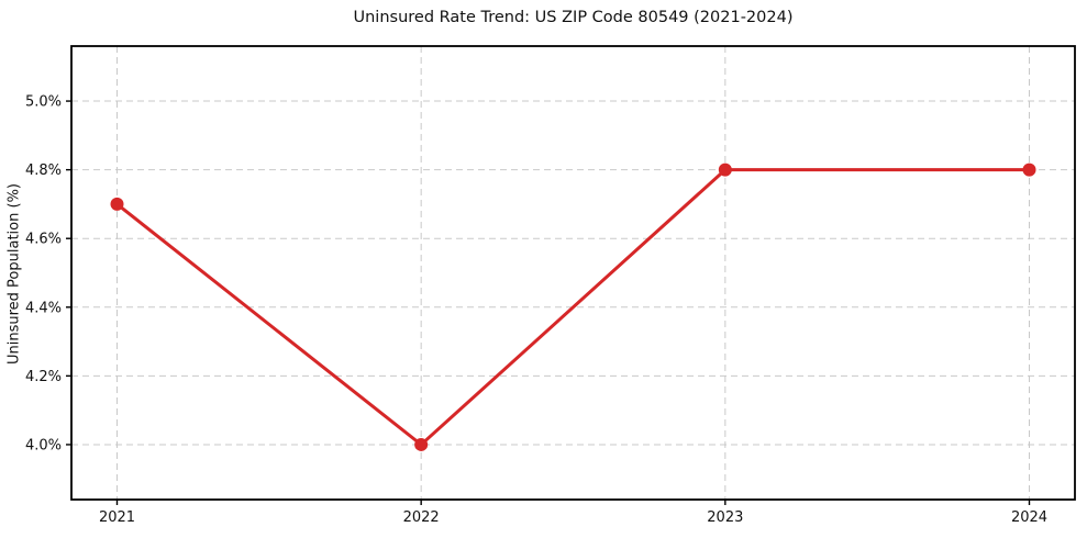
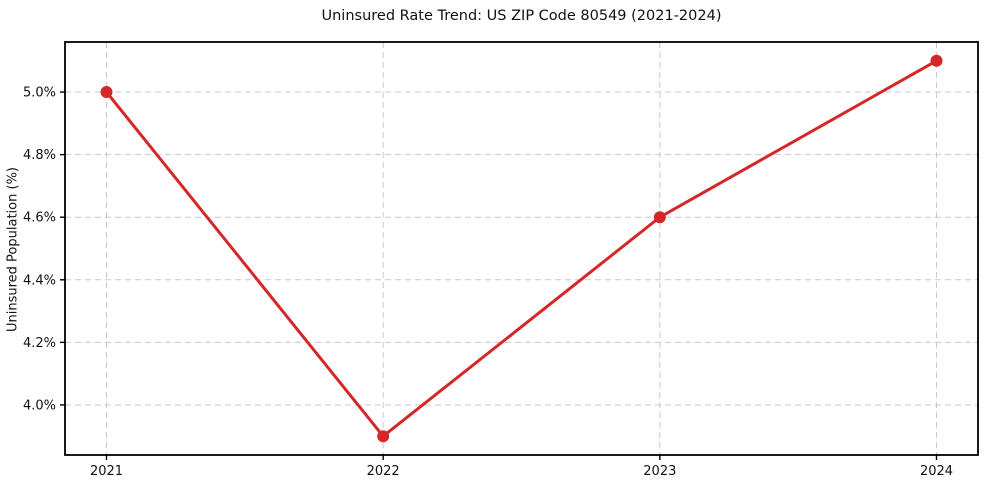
2021: 4.7% -> 5.0%
2022: 4.0% -> 3.9%
2023: 4.8% -> 4.6%
2024: 4.8% -> 5.1%
